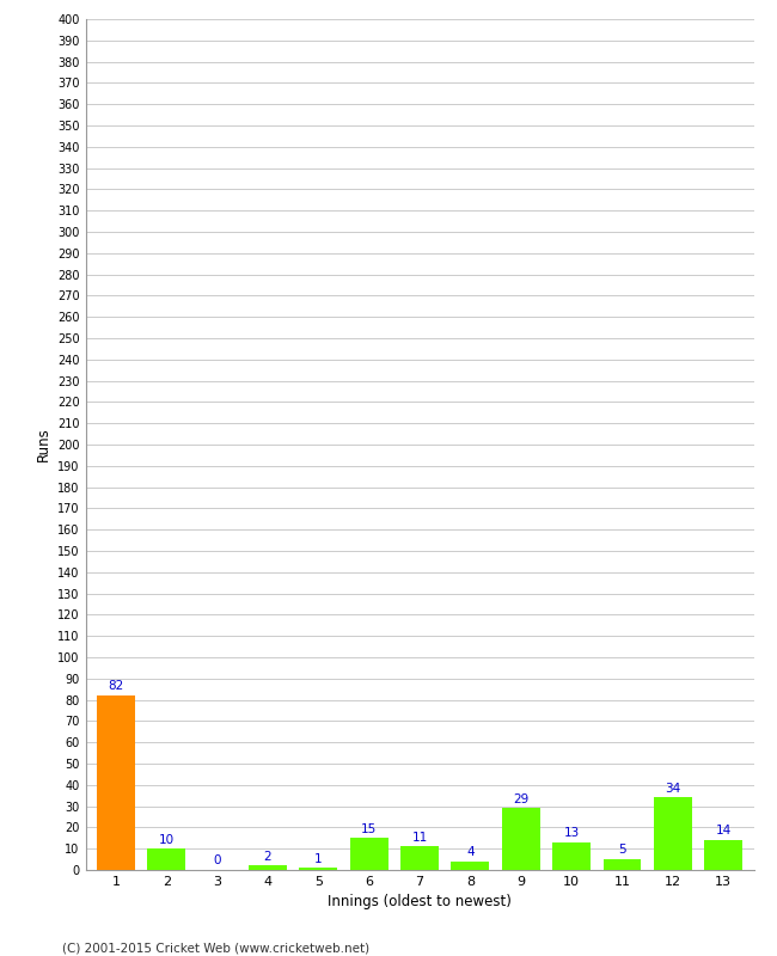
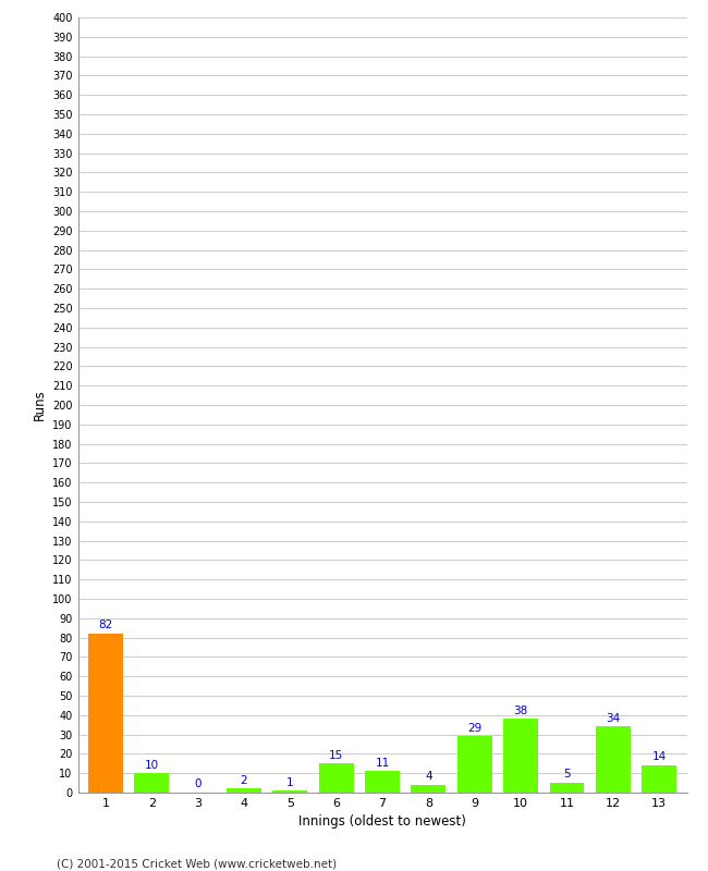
10: 13 -> 38
